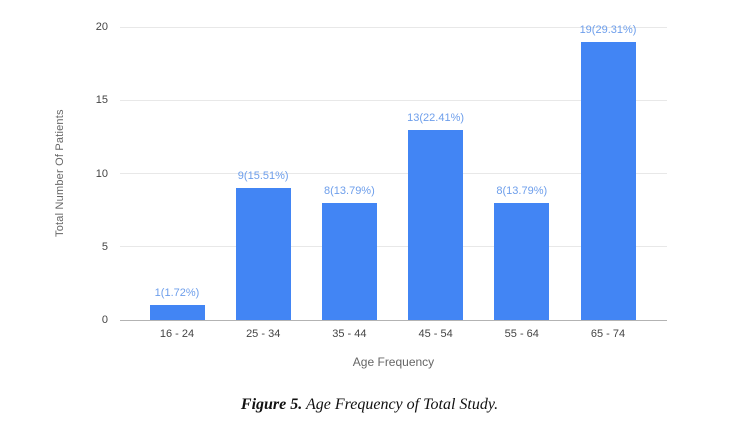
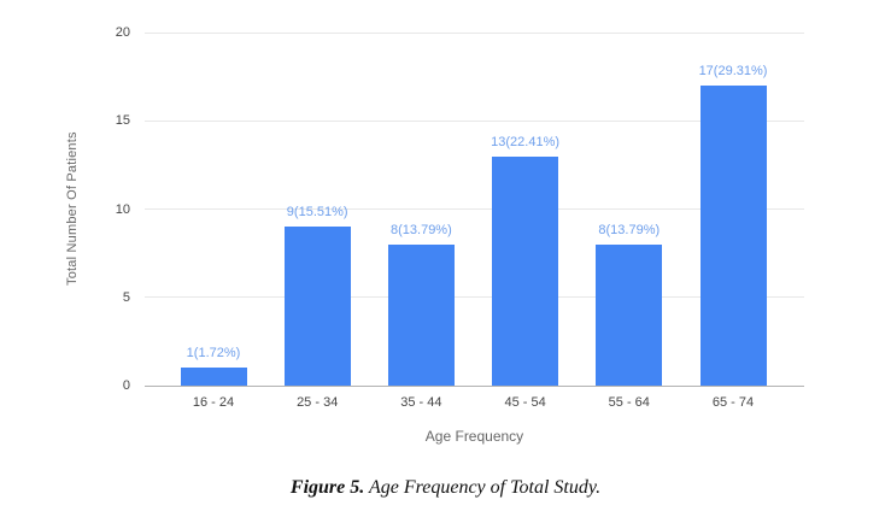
65 - 74: 19 -> 17
